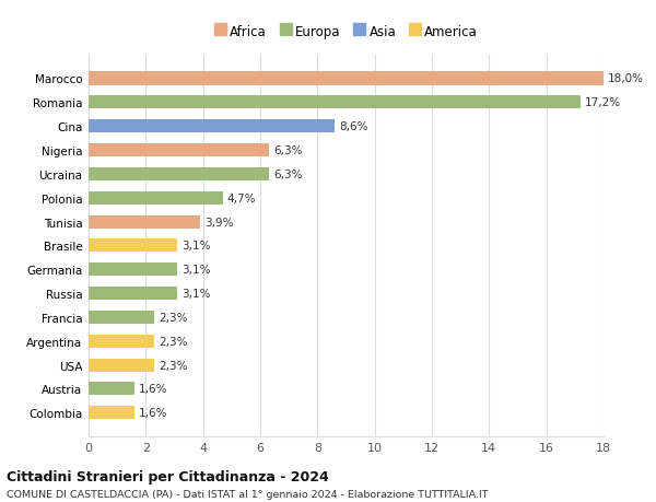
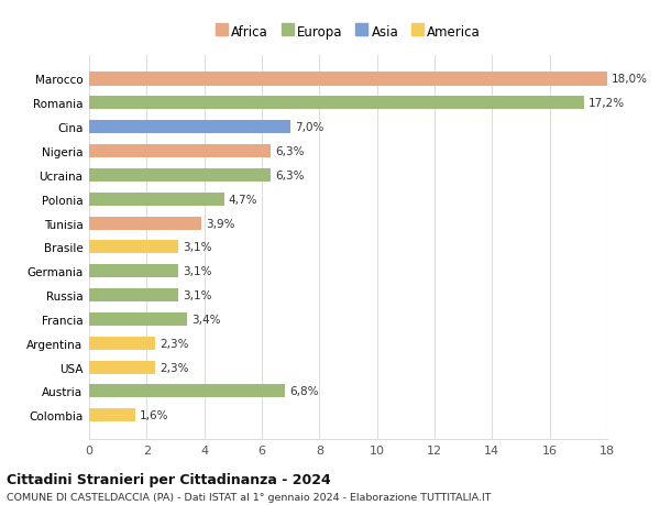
Cina: 8,6% -> 7,0%
Francia: 2,3% -> 3,4%
Austria: 1,6% -> 6,8%
